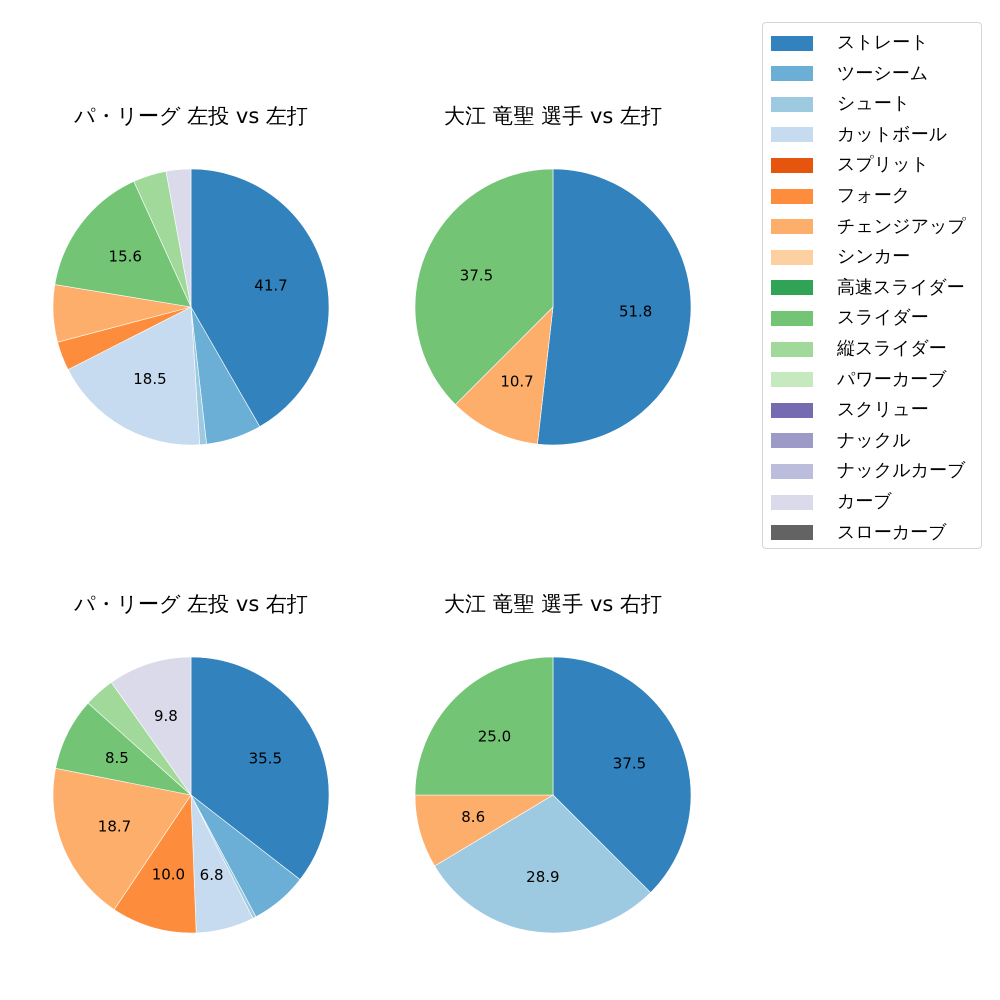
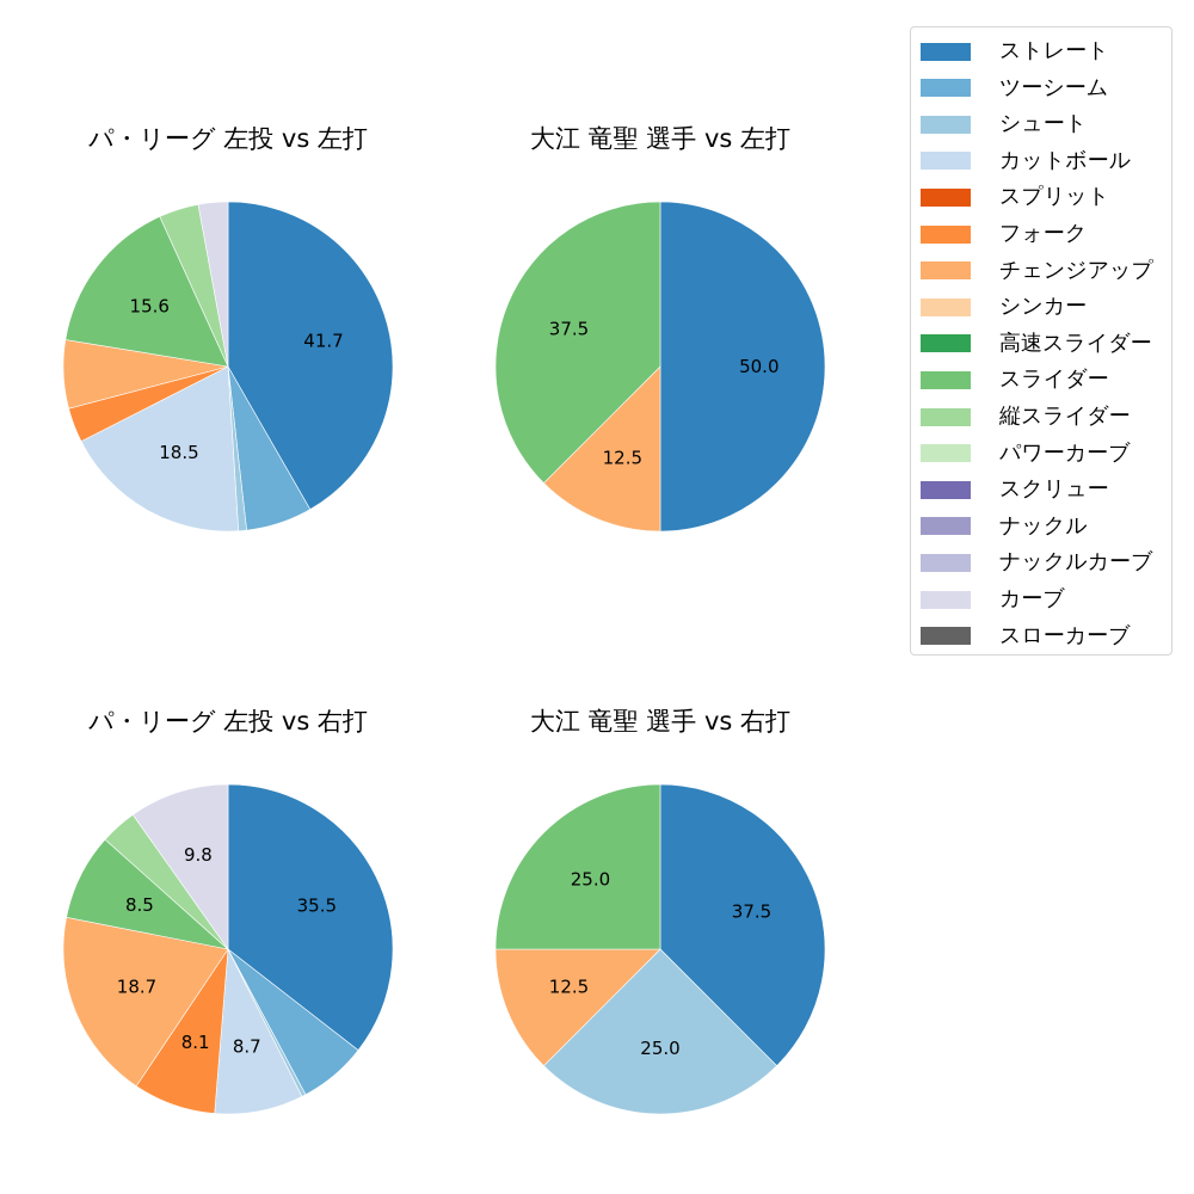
大江 竜聖 選手 vs 左打/ストレート: 51.8 -> 50.0
大江 竜聖 選手 vs 左打/チェンジアップ: 10.7 -> 12.5
パ・リーグ 左投 vs 右打/カットボール: 6.8 -> 8.7
パ・リーグ 左投 vs 右打/フォーク: 10.0 -> 8.1
大江 竜聖 選手 vs 右打/シュート: 28.9 -> 25.0
大江 竜聖 選手 vs 右打/チェンジアップ: 8.6 -> 12.5
